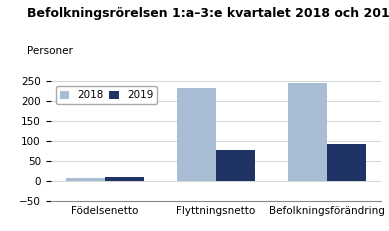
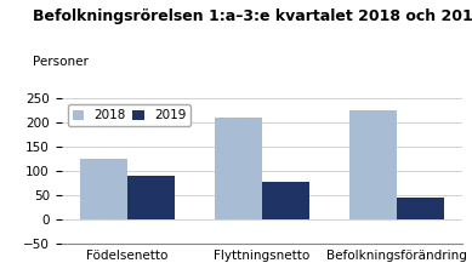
2018/Födelsenetto: 8 -> 125
2019/Födelsenetto: 11 -> 90
2018/Flyttningsnetto: 233 -> 210
2018/Befolkningsförändring: 244 -> 225
2019/Befolkningsförändring: 93 -> 45
